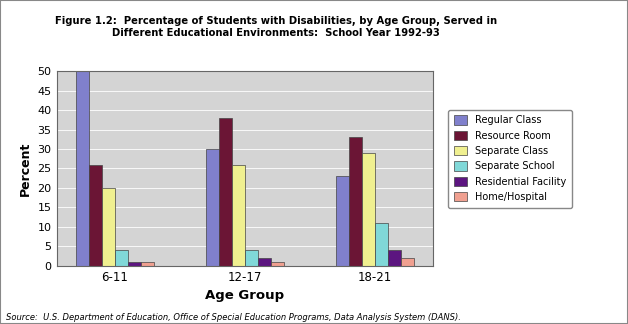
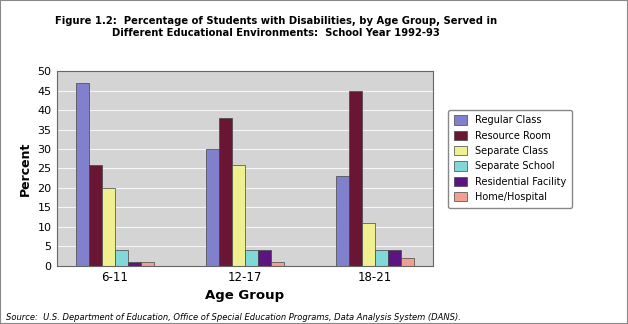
Regular Class/6-11: 50 -> 47
Residential Facility/12-17: 2 -> 4
Resource Room/18-21: 33 -> 45
Separate Class/18-21: 29 -> 11
Separate School/18-21: 11 -> 4
